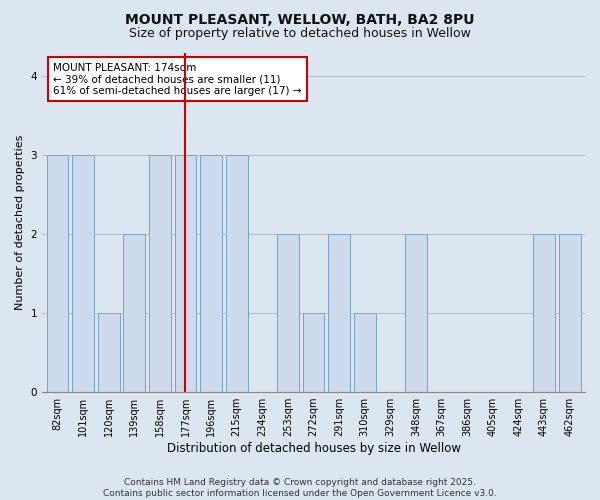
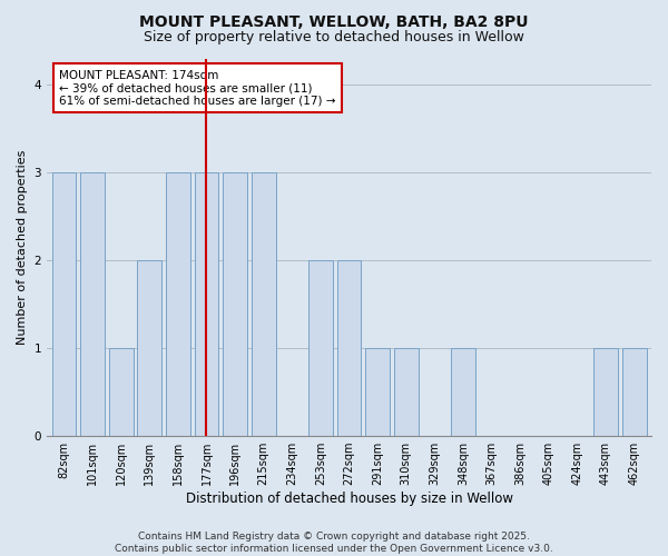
272sqm: 1 -> 2
291sqm: 2 -> 1
348sqm: 2 -> 1
443sqm: 2 -> 1
462sqm: 2 -> 1
